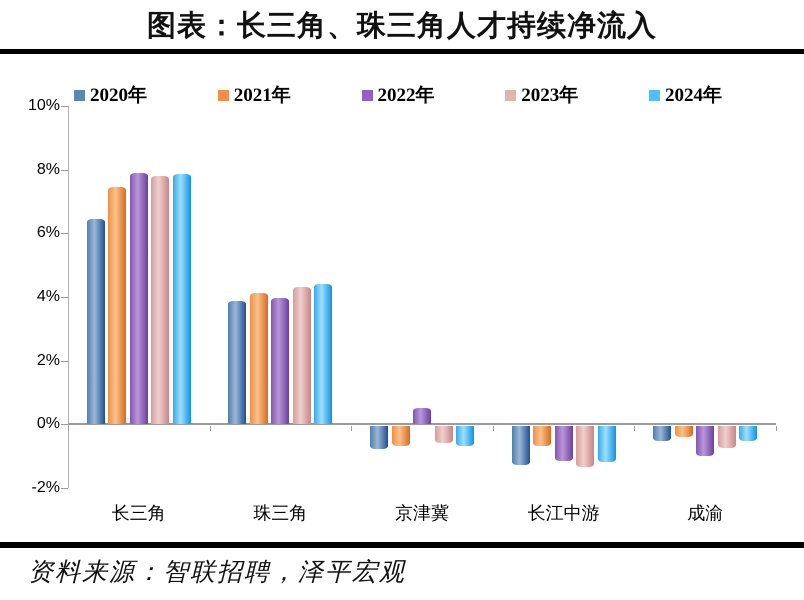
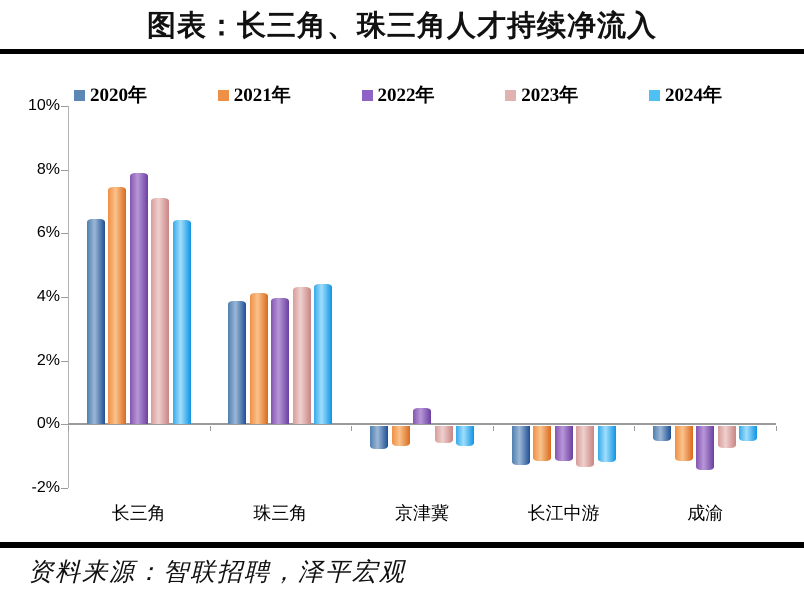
2023年/长三角: 7.8% -> 7.1%
2024年/长三角: 7.8% -> 6.4%
2021年/长江中游: -0.7% -> -1.1%
2021年/成渝: -0.3% -> -1.1%
2022年/成渝: -0.9% -> -1.4%
